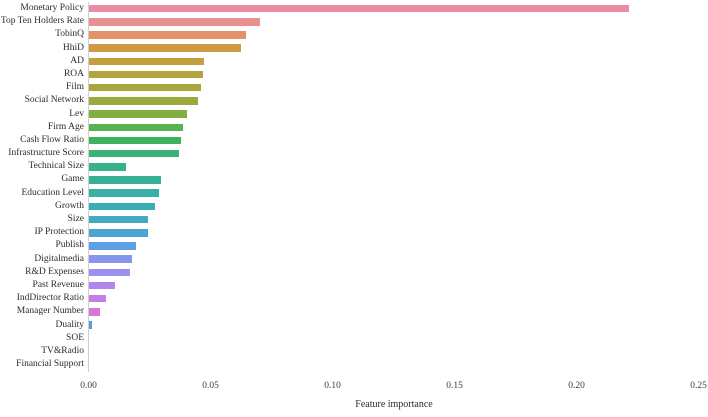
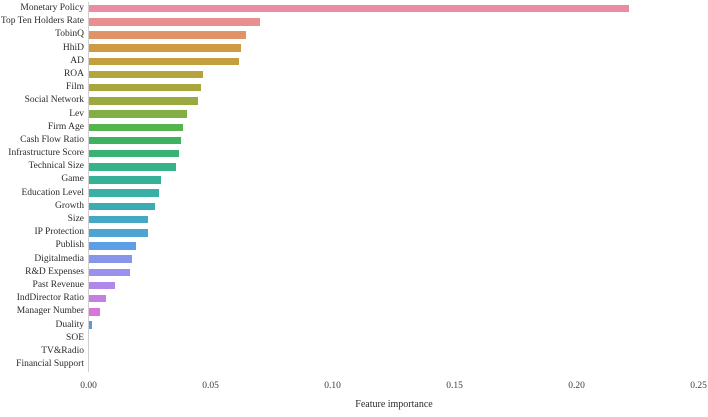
AD: 0.047 -> 0.061
Technical Size: 0.015 -> 0.036
